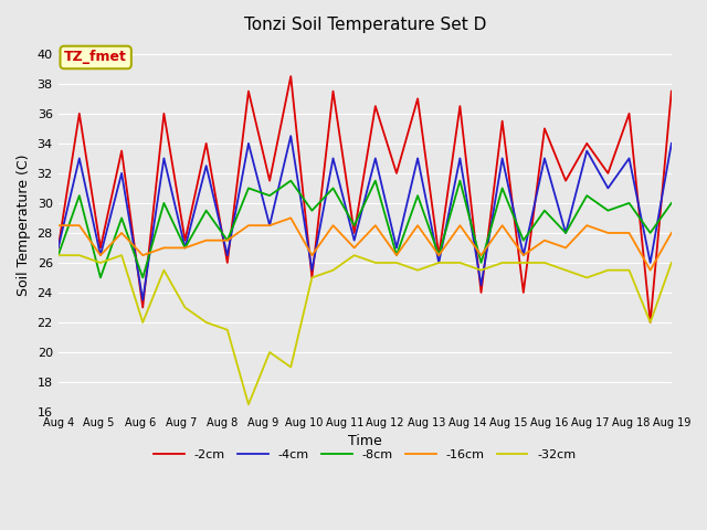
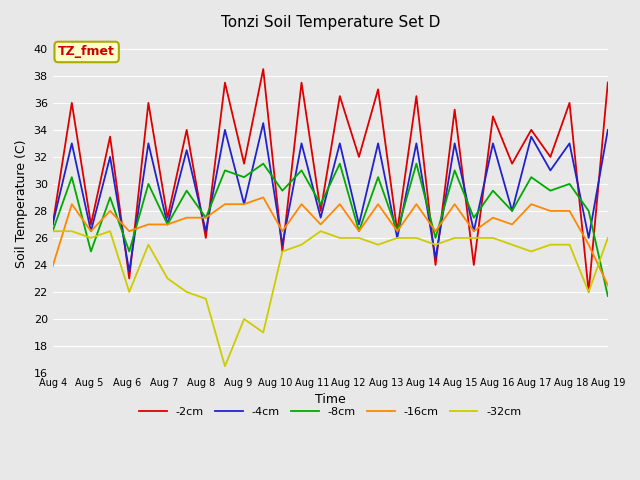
-16cm/Aug 4: 28.5 -> 23.9
-8cm/Aug 19: 30.0 -> 21.7
-16cm/Aug 19: 28.0 -> 22.5
